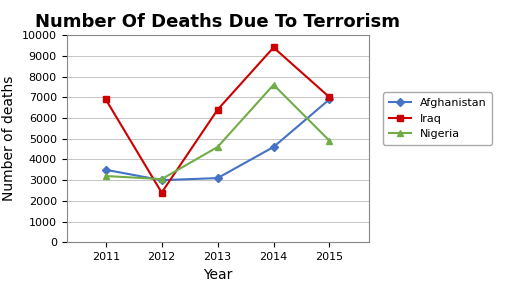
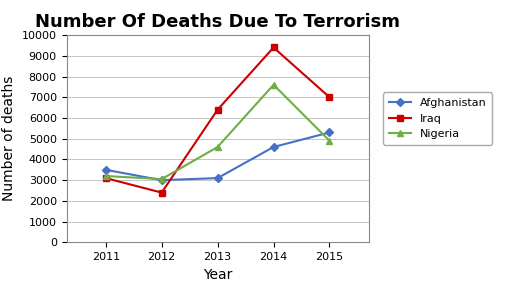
Iraq/2011: 6900 -> 3100
Afghanistan/2015: 6900 -> 5300
